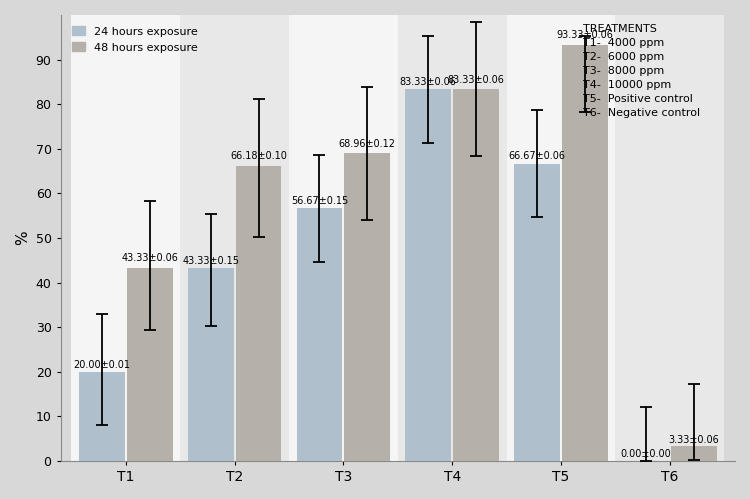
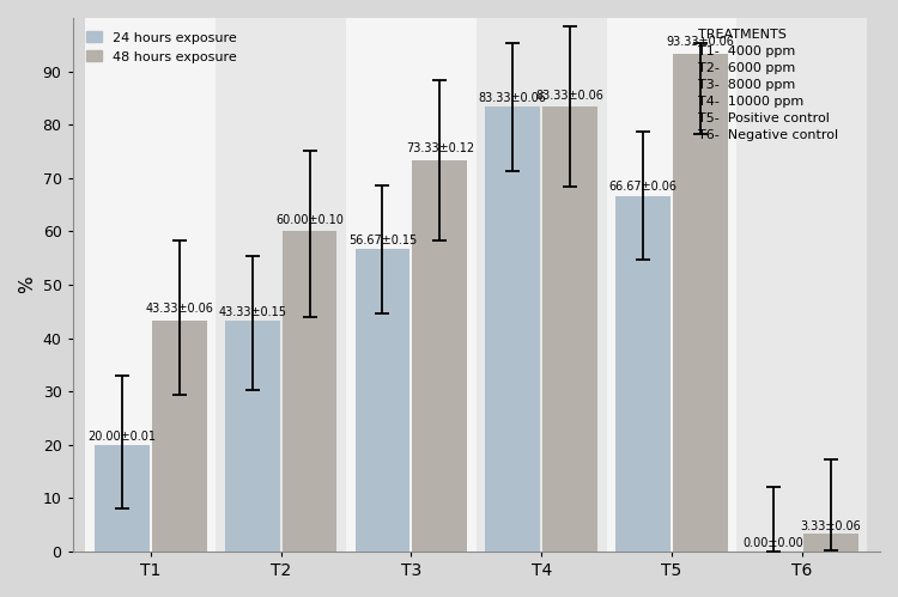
48 hours exposure/T2: 66.18 -> 60.00
48 hours exposure/T3: 68.96 -> 73.33
